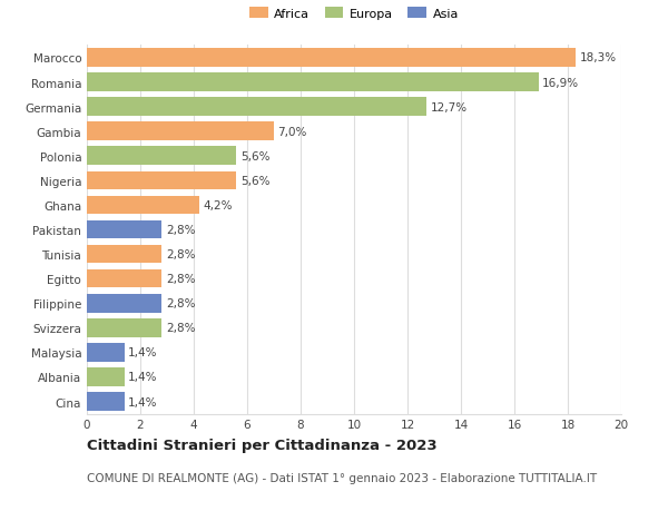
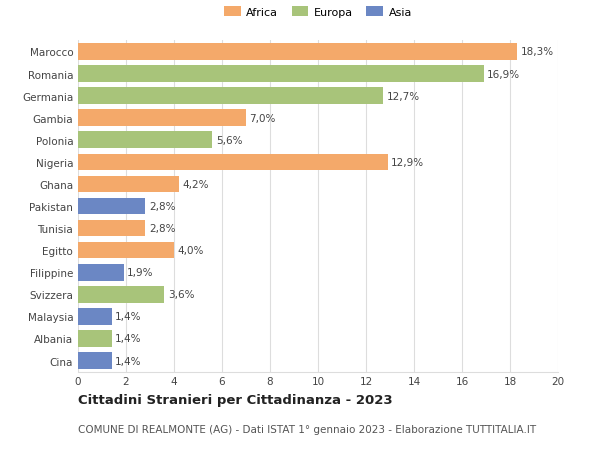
Nigeria: 5,6% -> 12,9%
Egitto: 2,8% -> 4,0%
Filippine: 2,8% -> 1,9%
Svizzera: 2,8% -> 3,6%
